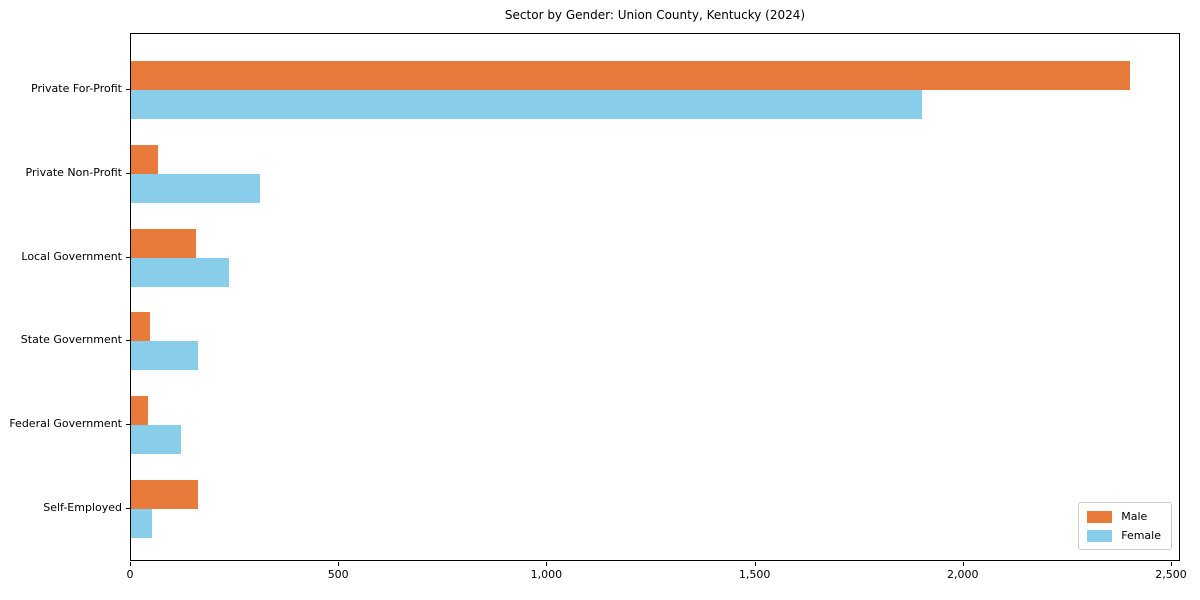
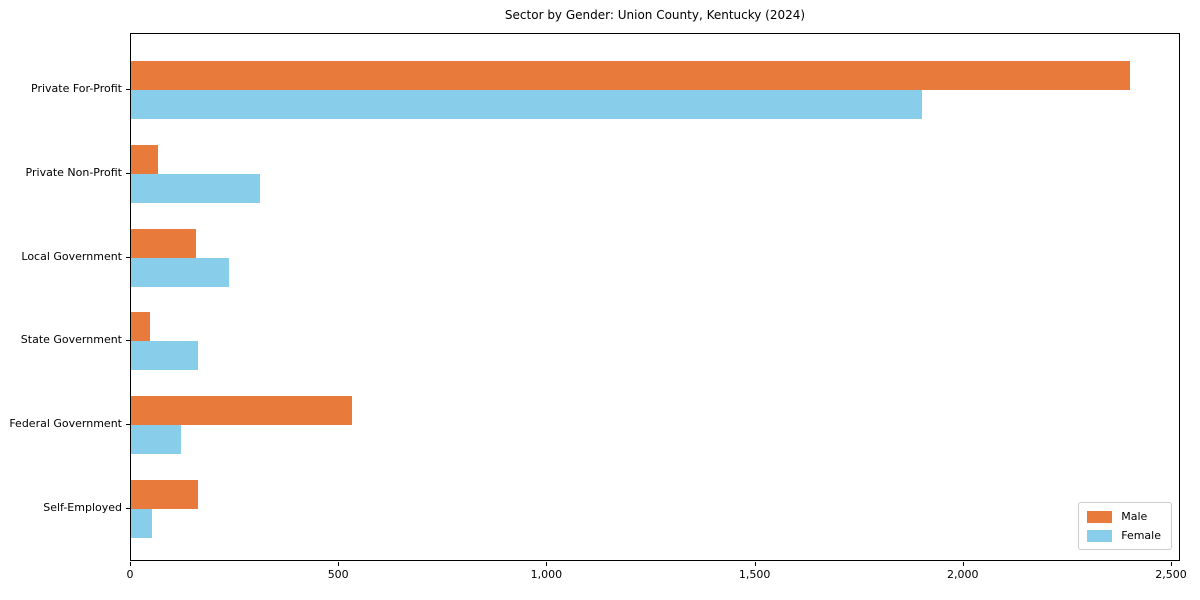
Male/Federal Government: 40 -> 530
